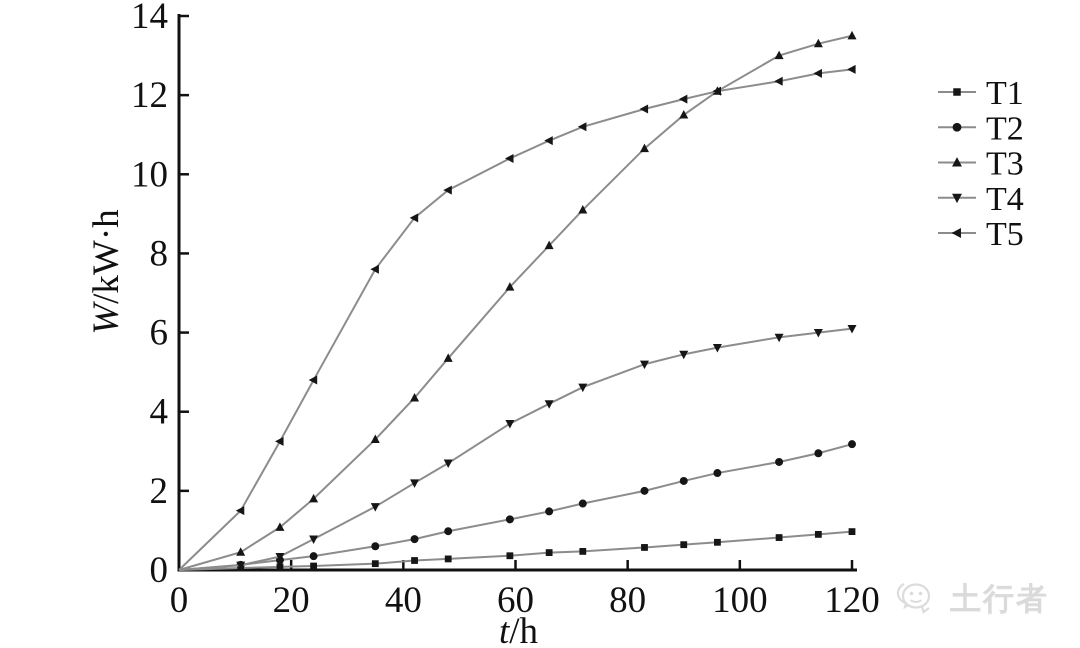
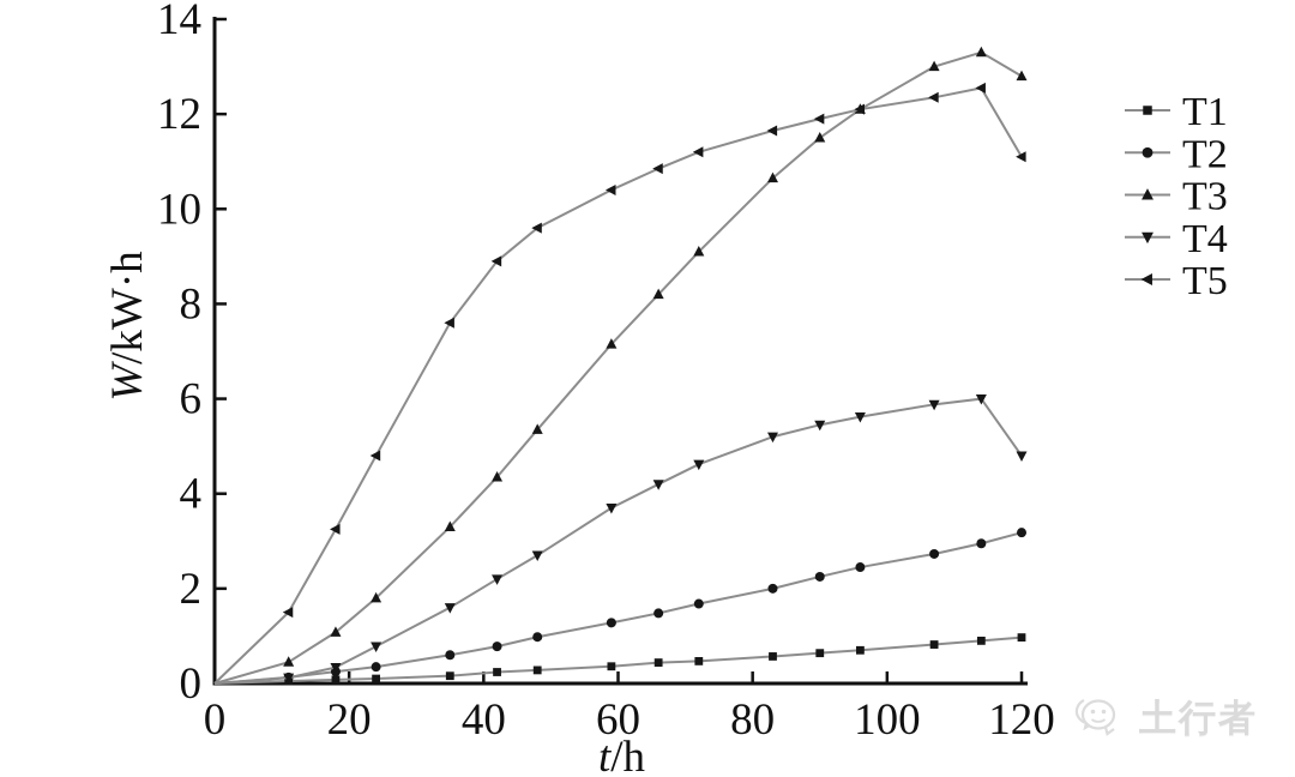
T3/120: 13.5 -> 12.8
T4/120: 6.1 -> 4.8
T5/120: 12.7 -> 11.1
